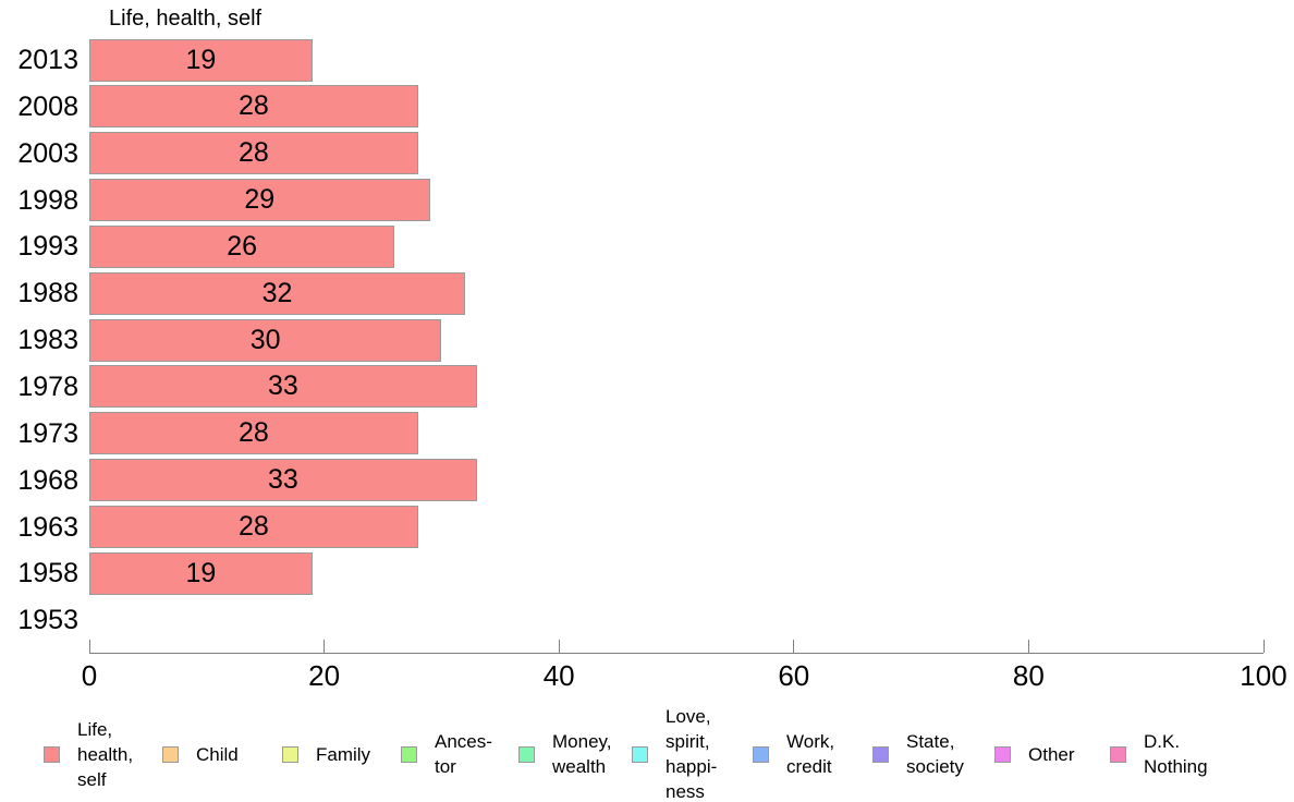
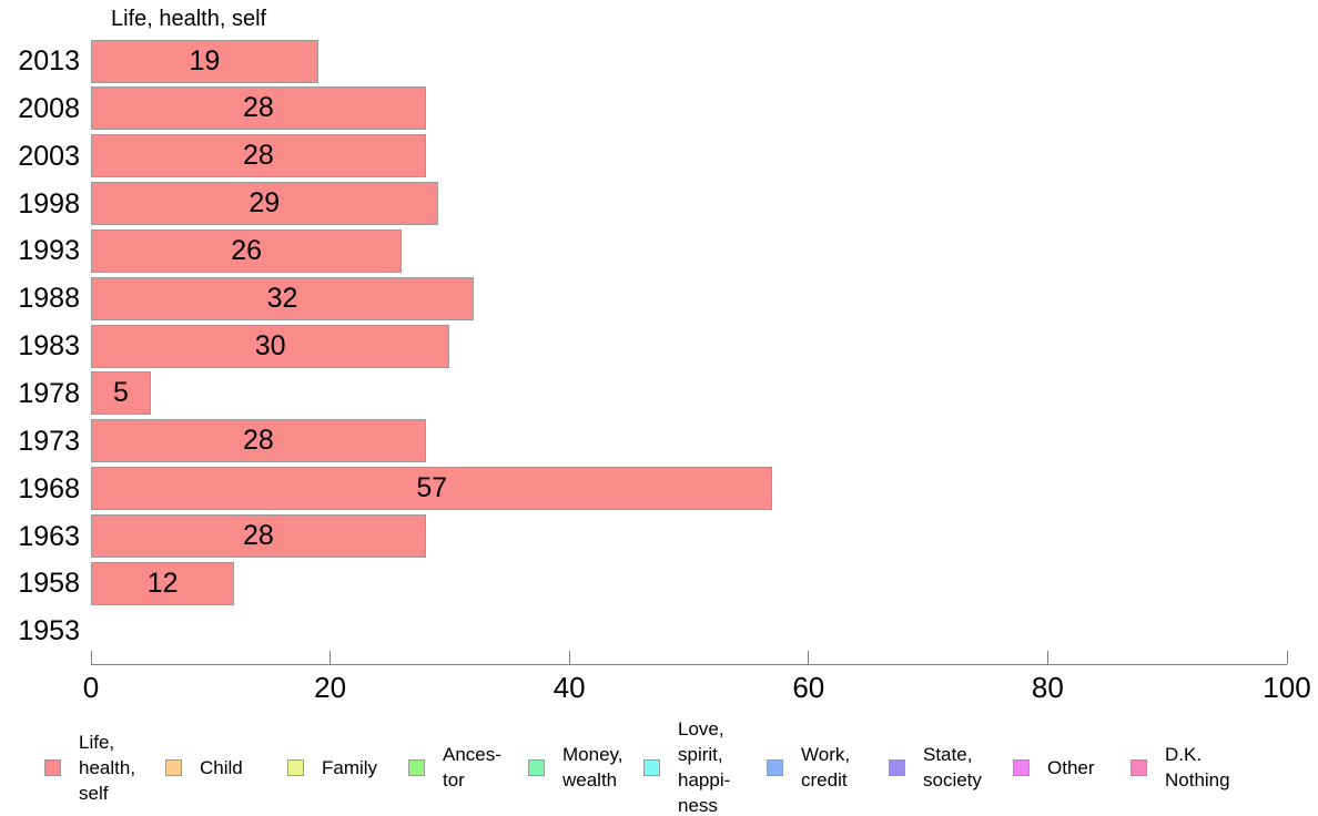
1978: 33 -> 5
1968: 33 -> 57
1958: 19 -> 12
